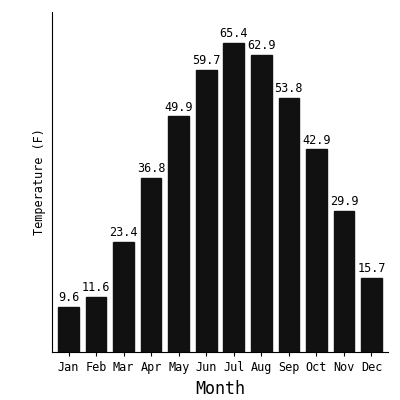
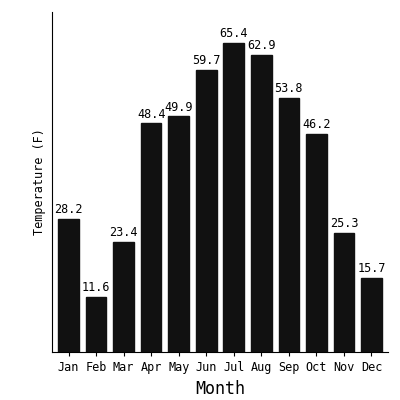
Jan: 9.6 -> 28.2
Apr: 36.8 -> 48.4
Oct: 42.9 -> 46.2
Nov: 29.9 -> 25.3
